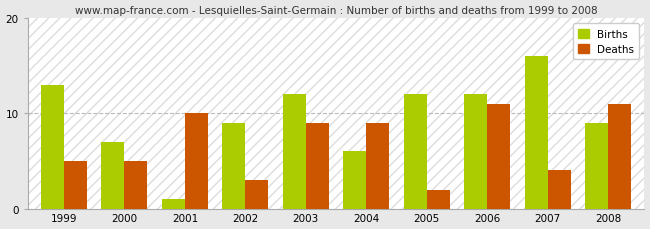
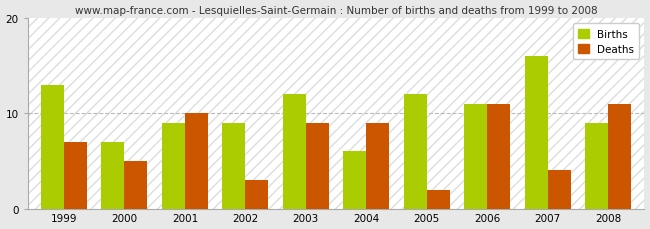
Deaths/1999: 5 -> 7
Births/2001: 1 -> 9
Births/2006: 12 -> 11
